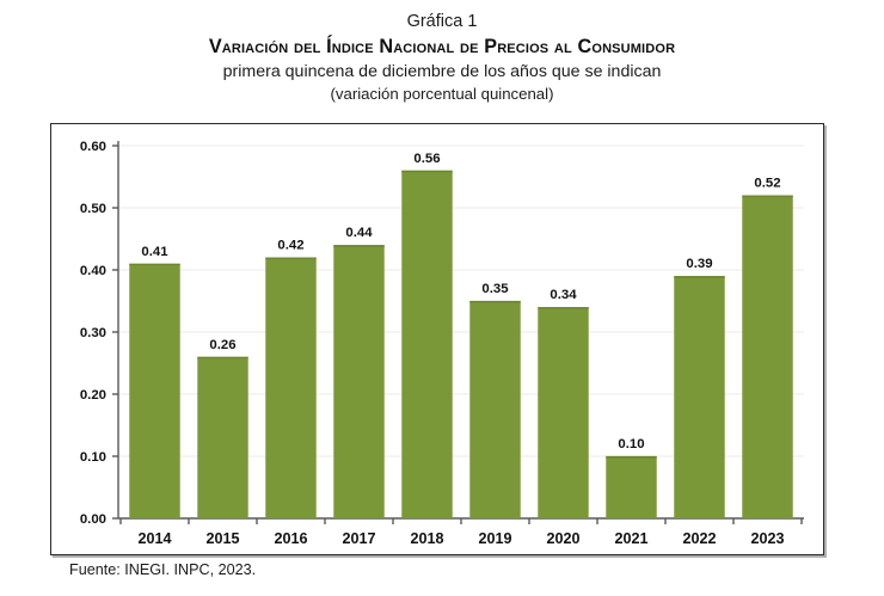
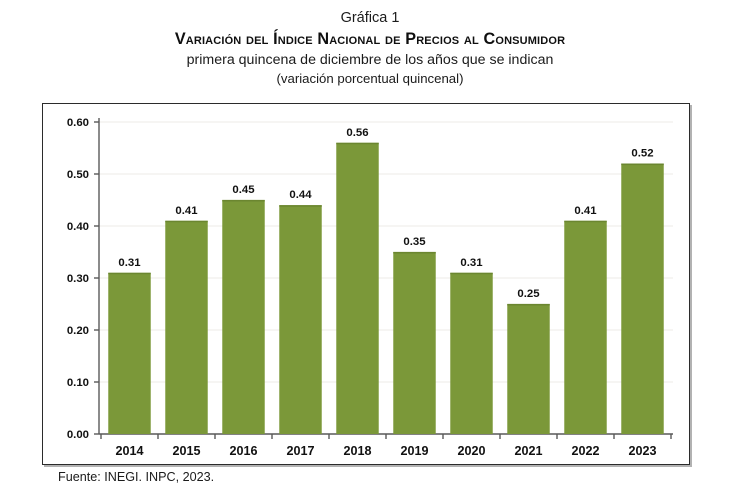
2014: 0.41 -> 0.31
2015: 0.26 -> 0.41
2016: 0.42 -> 0.45
2020: 0.34 -> 0.31
2021: 0.10 -> 0.25
2022: 0.39 -> 0.41
